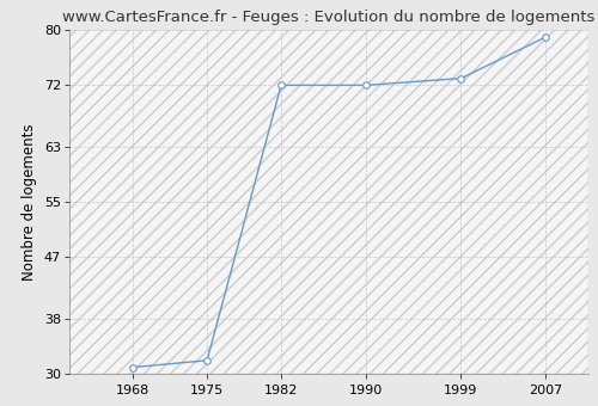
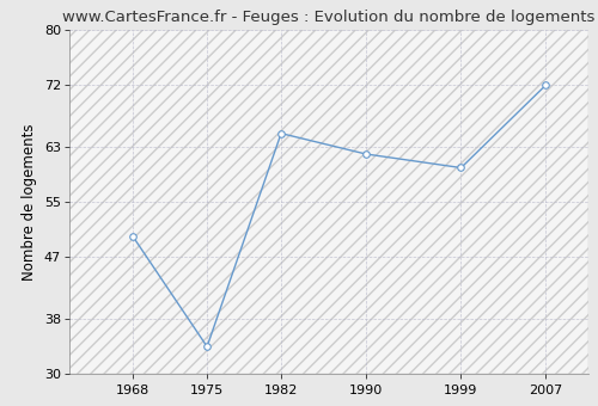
1968: 31 -> 50
1975: 32 -> 34
1982: 72 -> 65
1990: 72 -> 62
1999: 73 -> 60
2007: 79 -> 72
